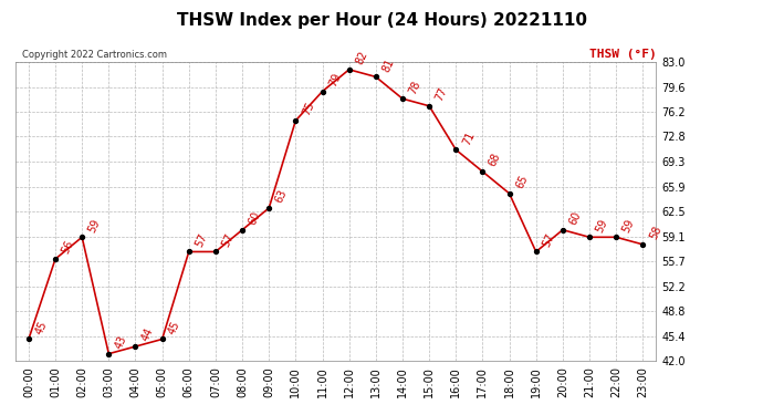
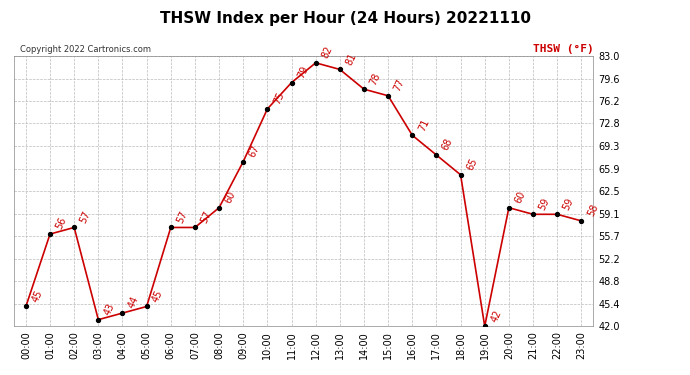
02:00: 59 -> 57
09:00: 63 -> 67
19:00: 57 -> 42
